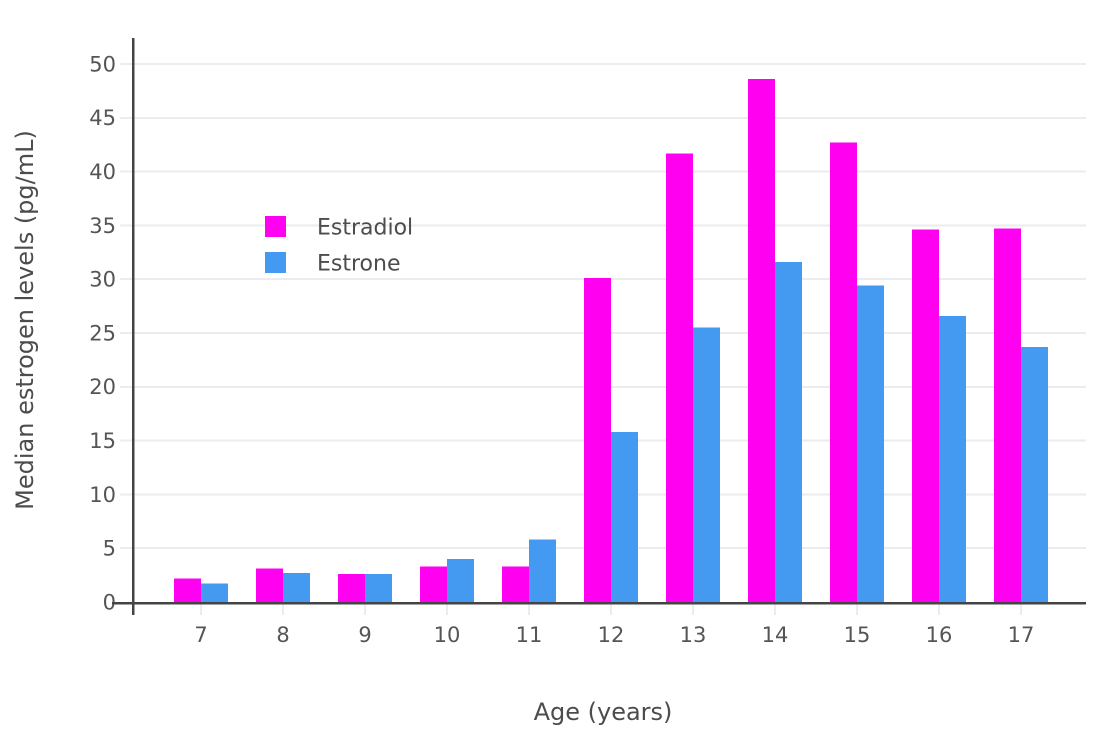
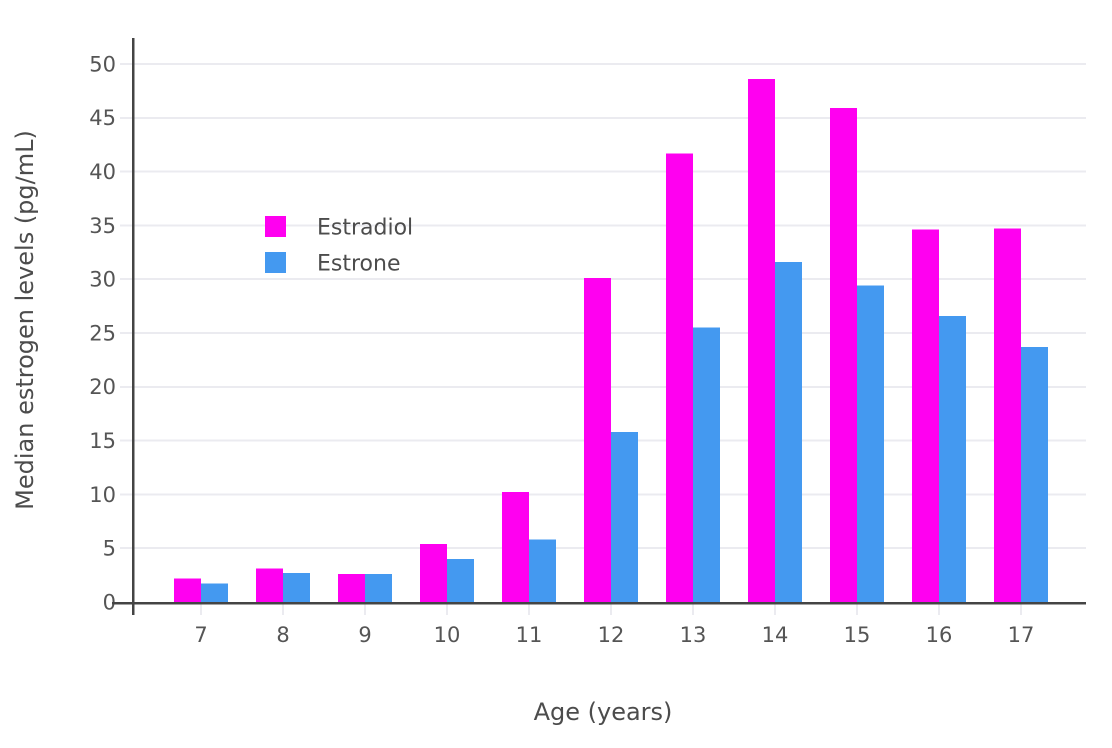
Estradiol/10: 3.3 -> 5.4
Estradiol/11: 3.3 -> 10.2
Estradiol/15: 42.7 -> 45.9
